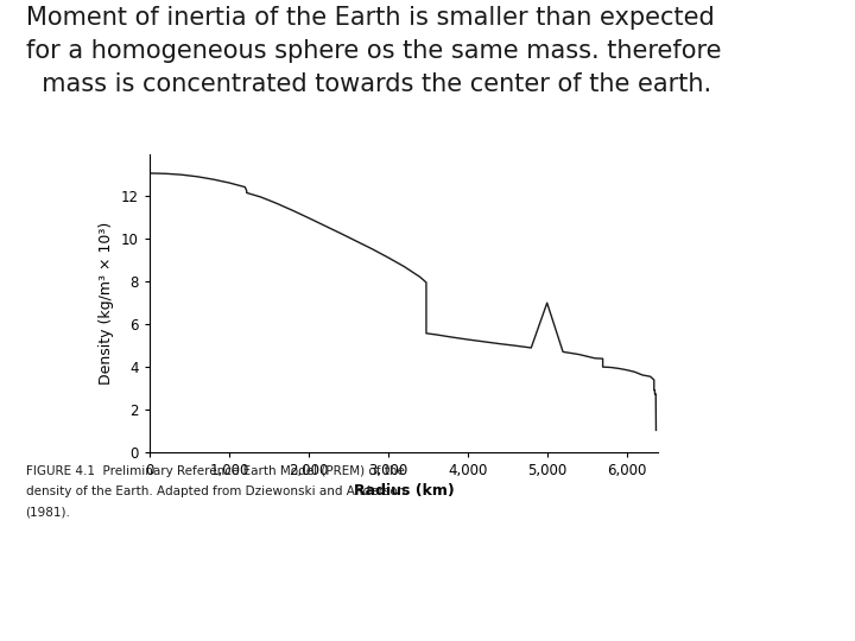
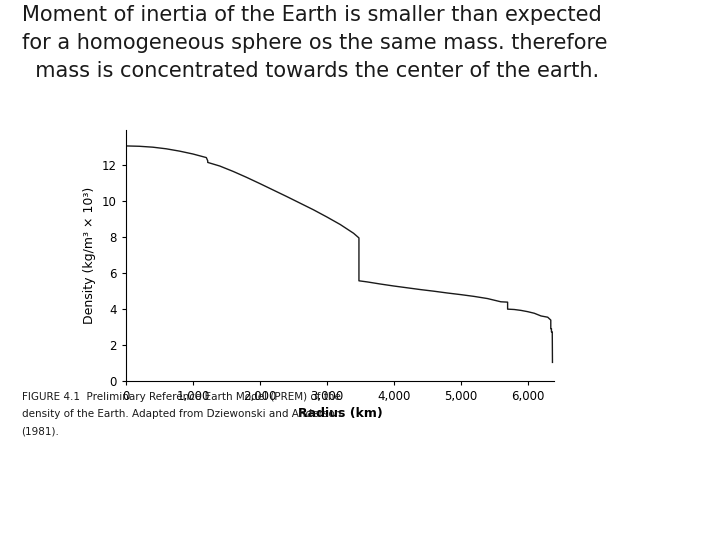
5,000: 7.0 -> 4.8
